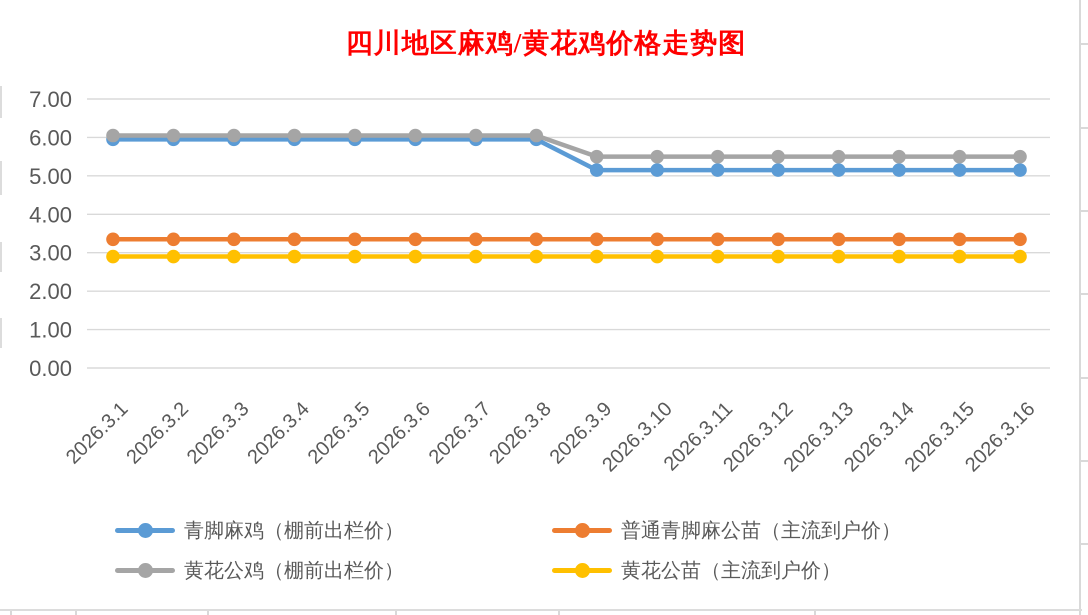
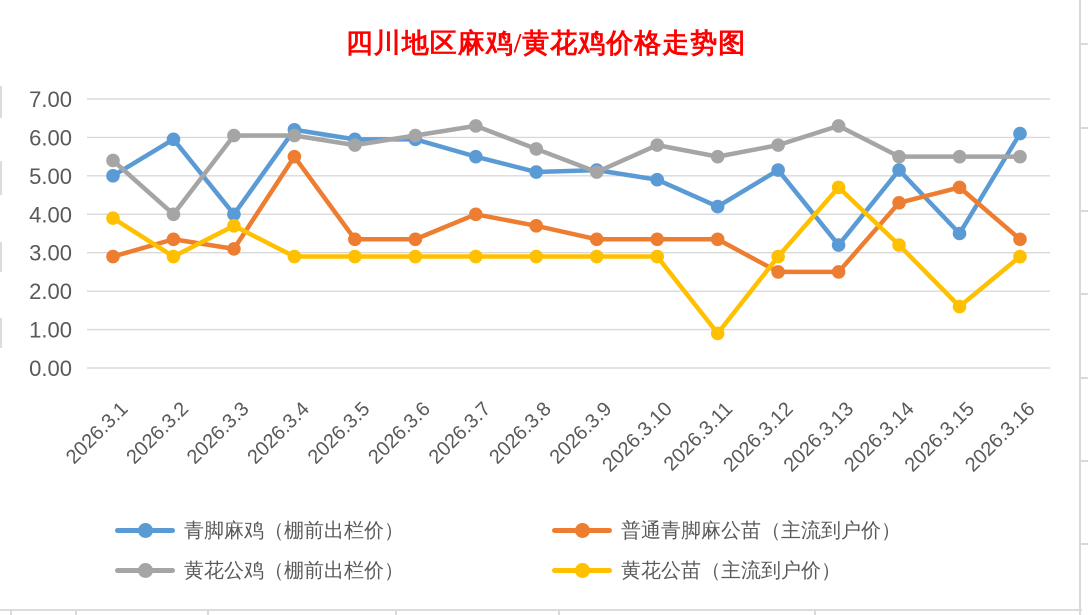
青脚麻鸡（棚前出栏价）/2026.3.1: 6.0 -> 5.0
普通青脚麻公苗（主流到户价）/2026.3.1: 3.4 -> 2.9
黄花公鸡（棚前出栏价）/2026.3.1: 6.0 -> 5.4
黄花公苗（主流到户价）/2026.3.1: 2.9 -> 3.9
黄花公鸡（棚前出栏价）/2026.3.2: 6.0 -> 4.0
青脚麻鸡（棚前出栏价）/2026.3.3: 6.0 -> 4.0
普通青脚麻公苗（主流到户价）/2026.3.3: 3.4 -> 3.1
黄花公苗（主流到户价）/2026.3.3: 2.9 -> 3.7
青脚麻鸡（棚前出栏价）/2026.3.4: 6.0 -> 6.2
普通青脚麻公苗（主流到户价）/2026.3.4: 3.4 -> 5.5
黄花公鸡（棚前出栏价）/2026.3.5: 6.0 -> 5.8
青脚麻鸡（棚前出栏价）/2026.3.7: 6.0 -> 5.5
普通青脚麻公苗（主流到户价）/2026.3.7: 3.4 -> 4.0
黄花公鸡（棚前出栏价）/2026.3.7: 6.0 -> 6.3
青脚麻鸡（棚前出栏价）/2026.3.8: 6.0 -> 5.1
普通青脚麻公苗（主流到户价）/2026.3.8: 3.4 -> 3.7
黄花公鸡（棚前出栏价）/2026.3.8: 6.0 -> 5.7
黄花公鸡（棚前出栏价）/2026.3.9: 5.5 -> 5.1
青脚麻鸡（棚前出栏价）/2026.3.10: 5.2 -> 4.9
黄花公鸡（棚前出栏价）/2026.3.10: 5.5 -> 5.8
青脚麻鸡（棚前出栏价）/2026.3.11: 5.2 -> 4.2
黄花公苗（主流到户价）/2026.3.11: 2.9 -> 0.9
普通青脚麻公苗（主流到户价）/2026.3.12: 3.4 -> 2.5
黄花公鸡（棚前出栏价）/2026.3.12: 5.5 -> 5.8
青脚麻鸡（棚前出栏价）/2026.3.13: 5.2 -> 3.2
普通青脚麻公苗（主流到户价）/2026.3.13: 3.4 -> 2.5
黄花公鸡（棚前出栏价）/2026.3.13: 5.5 -> 6.3
黄花公苗（主流到户价）/2026.3.13: 2.9 -> 4.7
普通青脚麻公苗（主流到户价）/2026.3.14: 3.4 -> 4.3
黄花公苗（主流到户价）/2026.3.14: 2.9 -> 3.2
青脚麻鸡（棚前出栏价）/2026.3.15: 5.2 -> 3.5
普通青脚麻公苗（主流到户价）/2026.3.15: 3.4 -> 4.7
黄花公苗（主流到户价）/2026.3.15: 2.9 -> 1.6
青脚麻鸡（棚前出栏价）/2026.3.16: 5.2 -> 6.1
